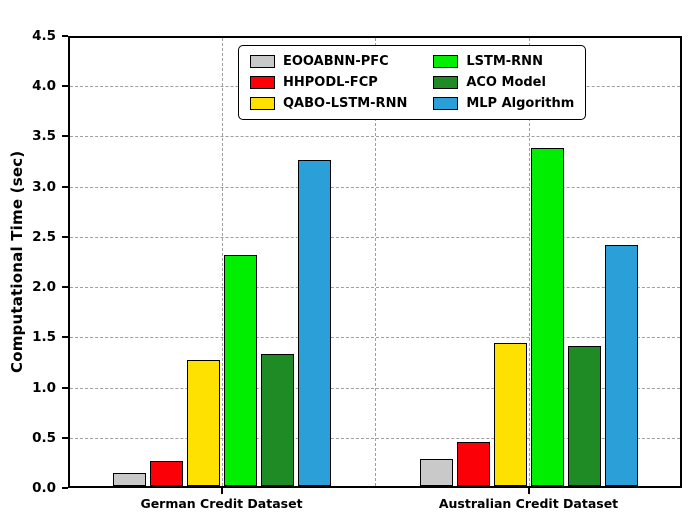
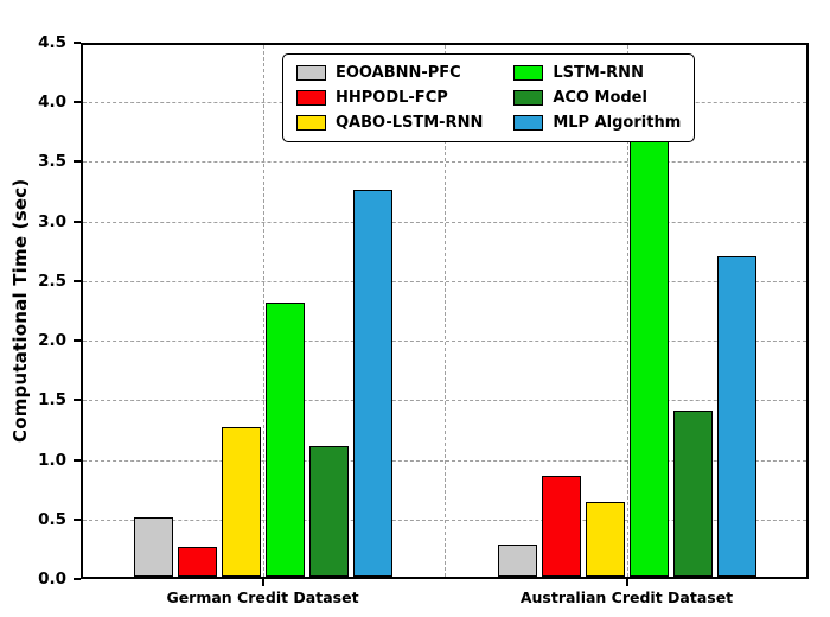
EOOABNN-PFC/German Credit Dataset: 0.13 -> 0.50
ACO Model/German Credit Dataset: 1.31 -> 1.10
HHPODL-FCP/Australian Credit Dataset: 0.44 -> 0.85
QABO-LSTM-RNN/Australian Credit Dataset: 1.42 -> 0.63
LSTM-RNN/Australian Credit Dataset: 3.37 -> 4.20
MLP Algorithm/Australian Credit Dataset: 2.40 -> 2.69
